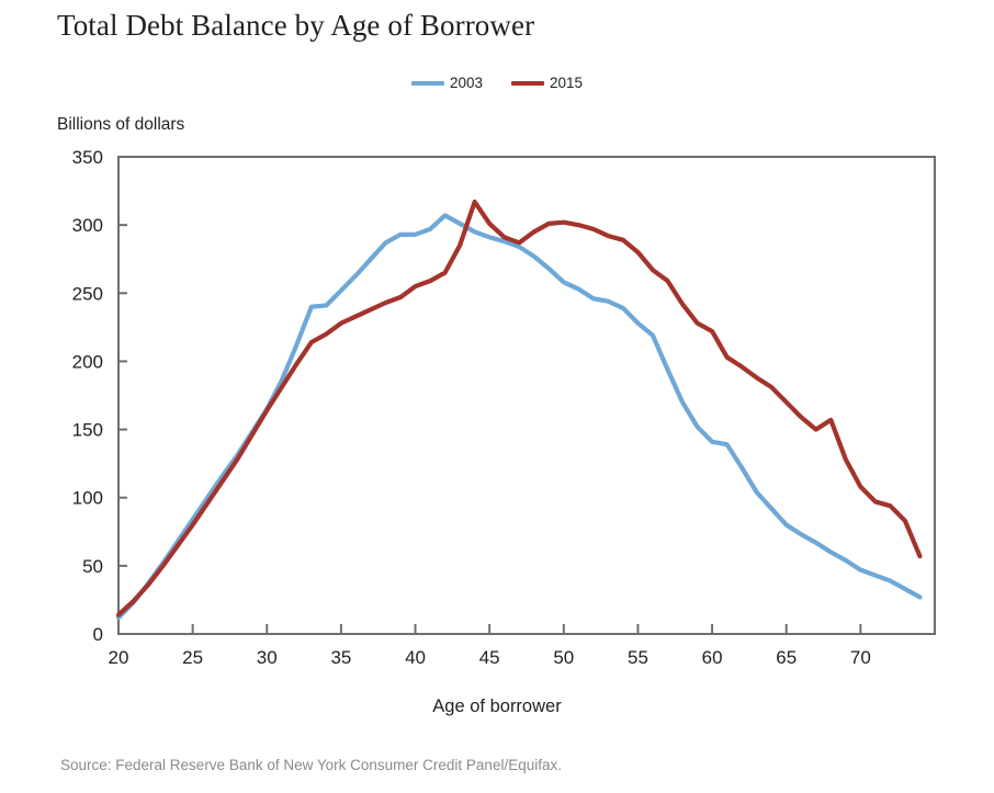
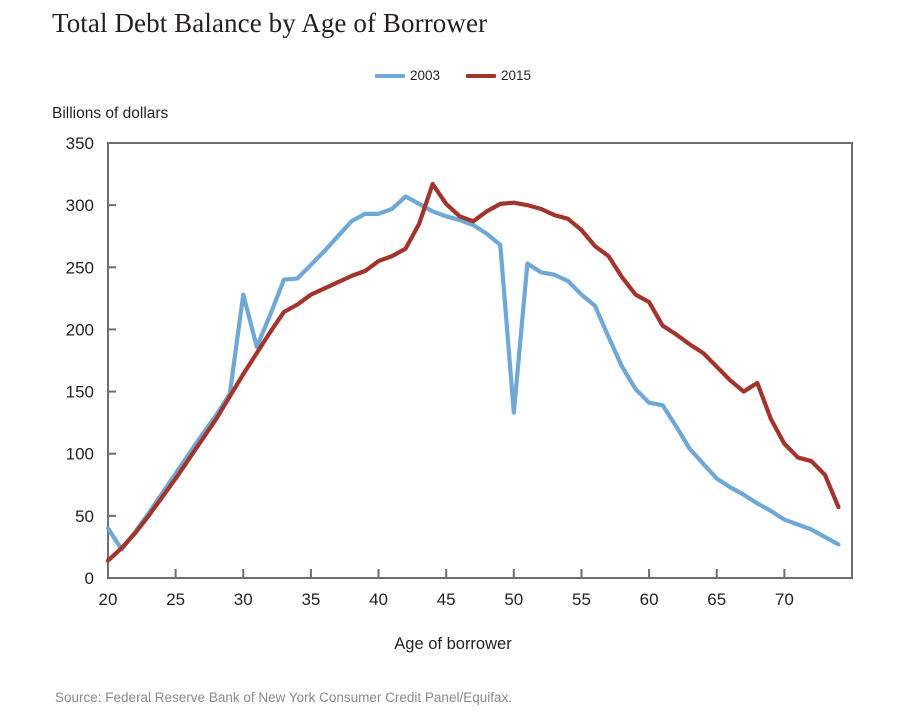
2003/20: 12 -> 40
2003/30: 165 -> 228
2003/50: 258 -> 133
